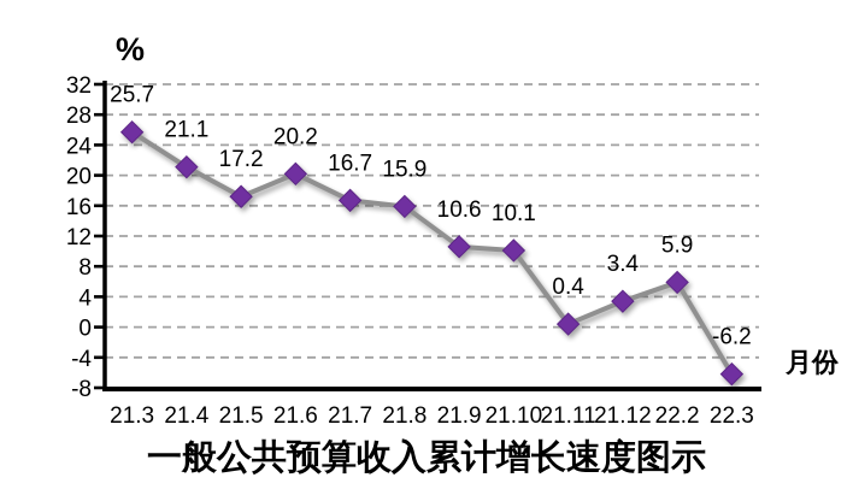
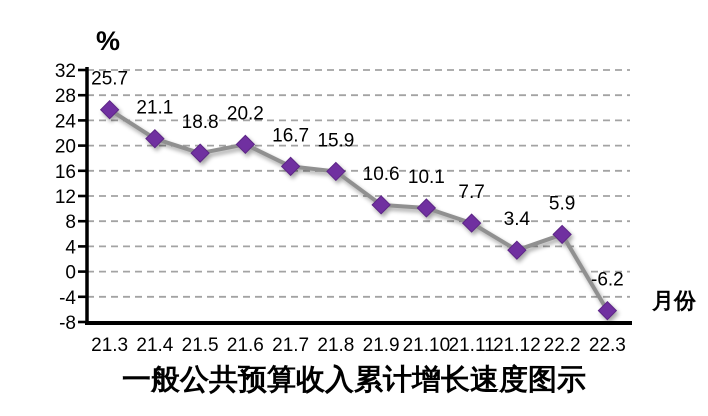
21.5: 17.2 -> 18.8
21.11: 0.4 -> 7.7
